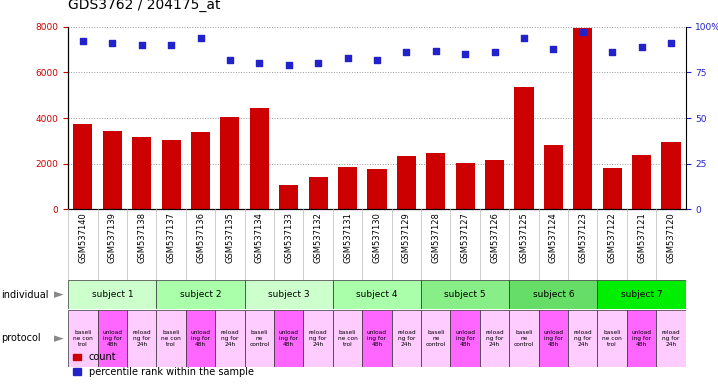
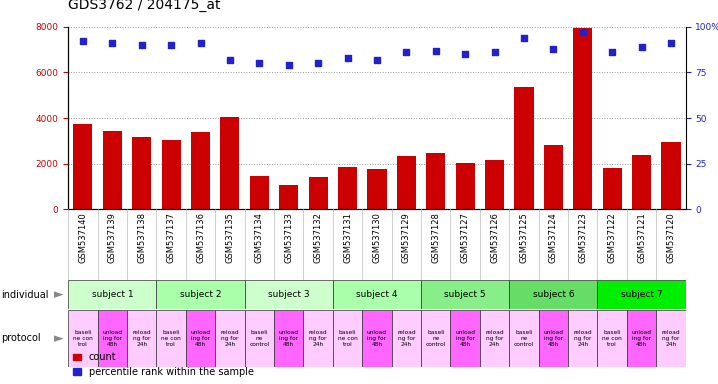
percentile rank within the sample/GSM537136: 94 -> 91
count/GSM537134: 4450 -> 1450
